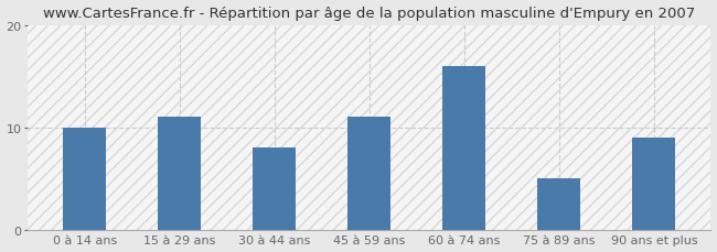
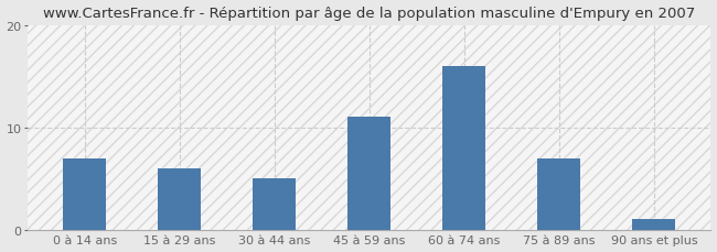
0 à 14 ans: 10 -> 7
15 à 29 ans: 11 -> 6
30 à 44 ans: 8 -> 5
75 à 89 ans: 5 -> 7
90 ans et plus: 9 -> 1
